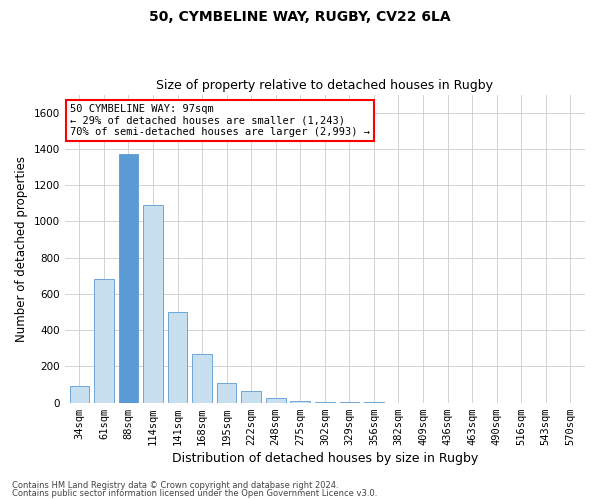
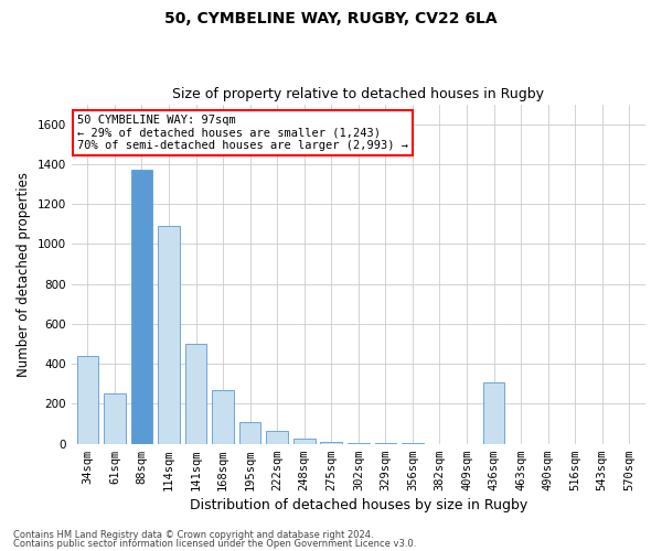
34sqm: 90 -> 440
61sqm: 680 -> 250
436sqm: 0 -> 310
